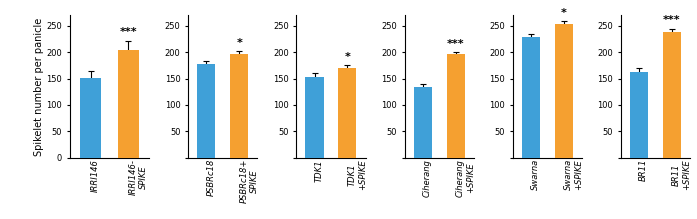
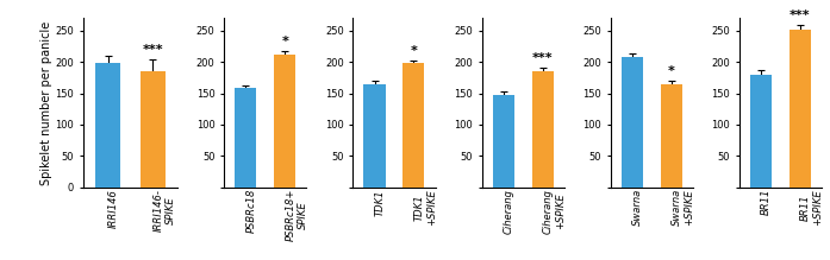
IRRI146: 152 -> 198
IRRI146- SPIKE: 204 -> 186
PSBRc18: 178 -> 158
PSBRc18+ SPIKE: 197 -> 212
TDK1: 153 -> 164
TDK1 +SPIKE: 171 -> 198
Ciherang: 135 -> 148
Ciherang +SPIKE: 196 -> 186
Swarna: 228 -> 208
Swarna +SPIKE: 253 -> 164
BR11: 163 -> 180
BR11 +SPIKE: 238 -> 252
